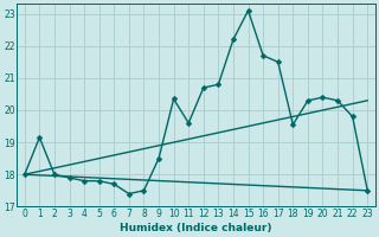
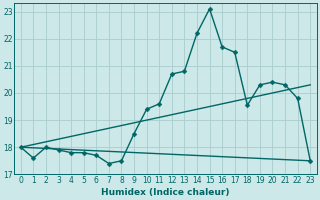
1: 19.15 -> 17.60
10: 20.35 -> 19.40
